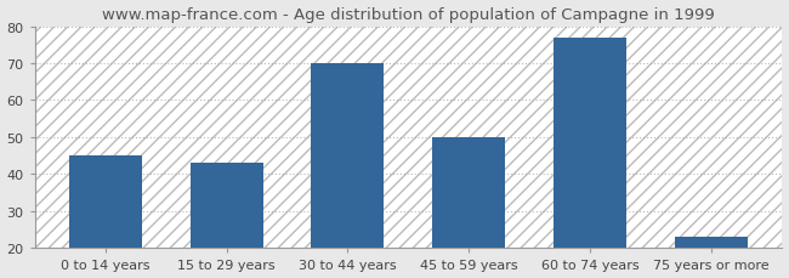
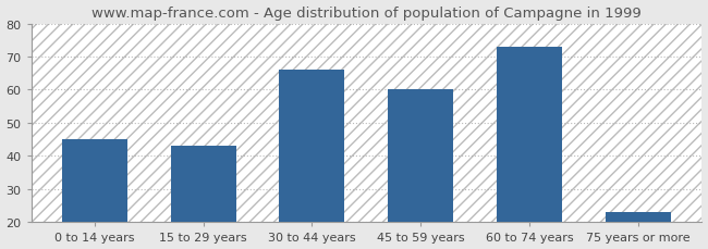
30 to 44 years: 70 -> 66
45 to 59 years: 50 -> 60
60 to 74 years: 77 -> 73
